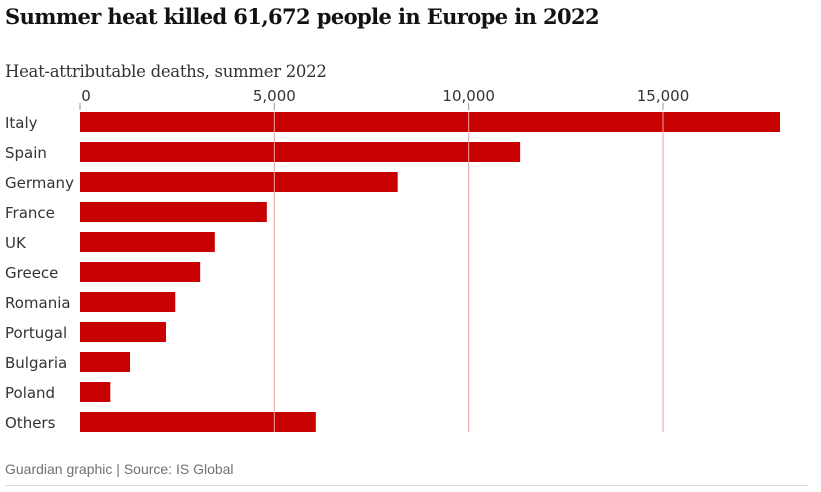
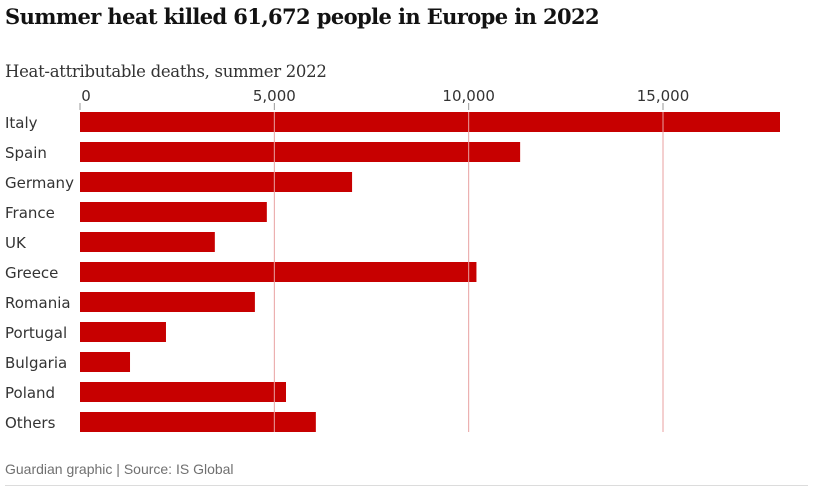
Germany: 8200 -> 7000
Greece: 3100 -> 10200
Romania: 2500 -> 4500
Poland: 800 -> 5300
